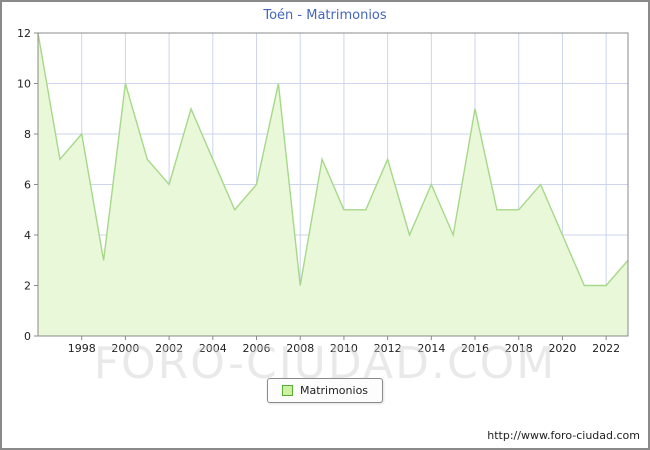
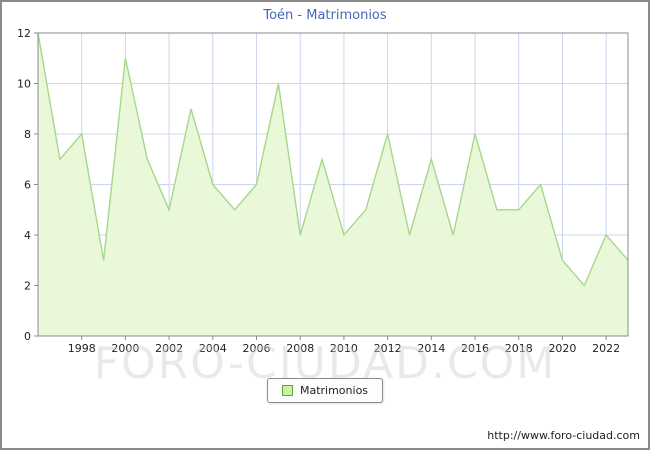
2000: 10 -> 11
2002: 6 -> 5
2004: 7 -> 6
2008: 2 -> 4
2010: 5 -> 4
2012: 7 -> 8
2014: 6 -> 7
2016: 9 -> 8
2020: 4 -> 3
2022: 2 -> 4
